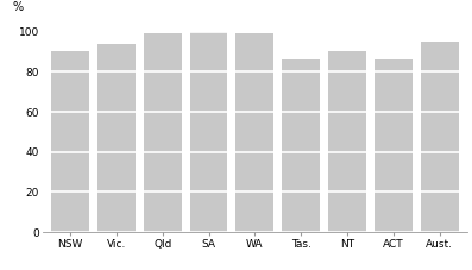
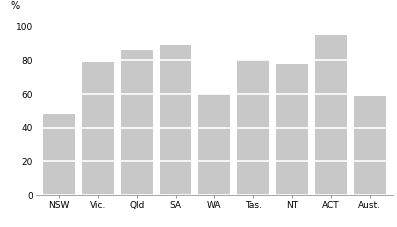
NSW: 90 -> 48
Vic.: 94 -> 79
Qld: 99 -> 86
SA: 100 -> 89
WA: 99 -> 60
Tas.: 86 -> 80
NT: 90 -> 78
ACT: 86 -> 95
Aust.: 95 -> 59
